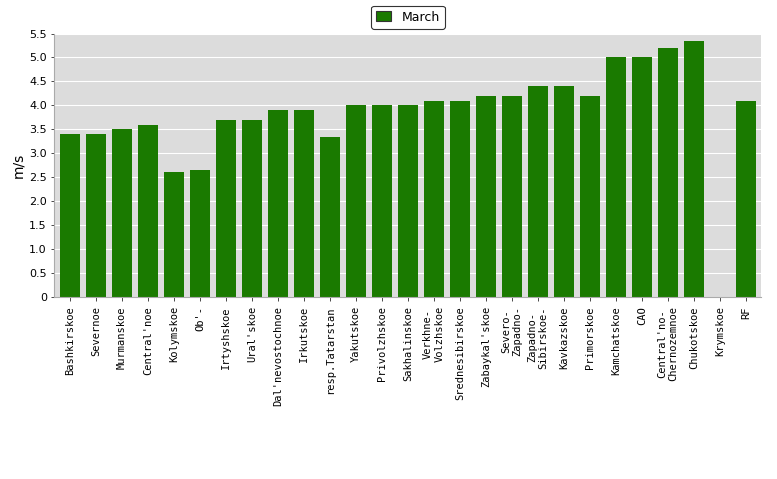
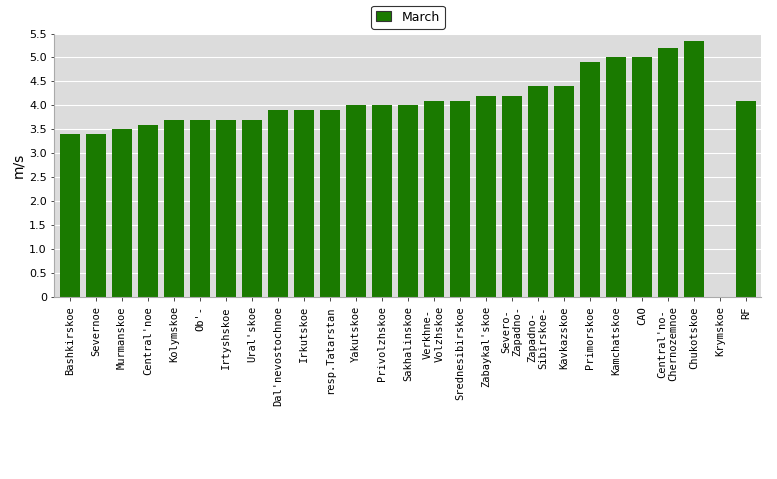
Kolymskoe: 2.60 -> 3.70
Ob'-: 2.65 -> 3.70
resp.Tatarstan: 3.35 -> 3.90
Primorskoe: 4.20 -> 4.90
